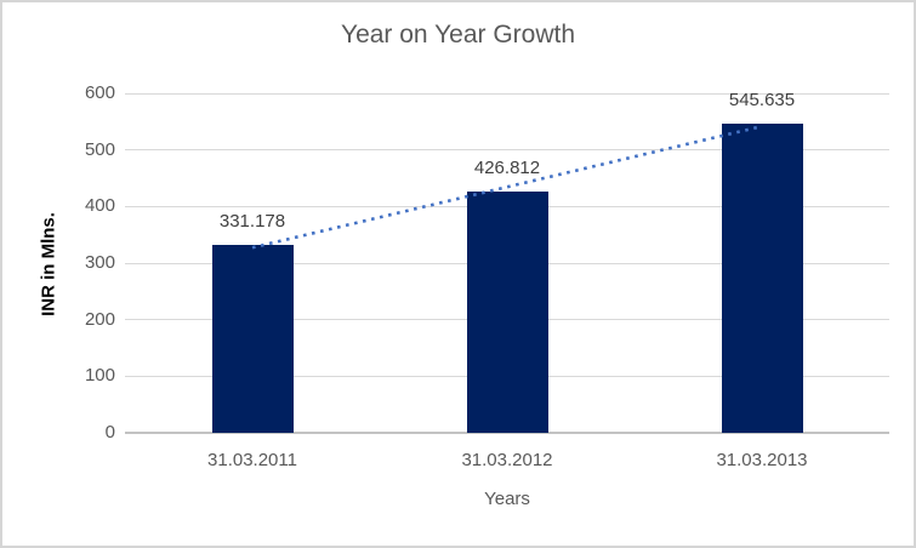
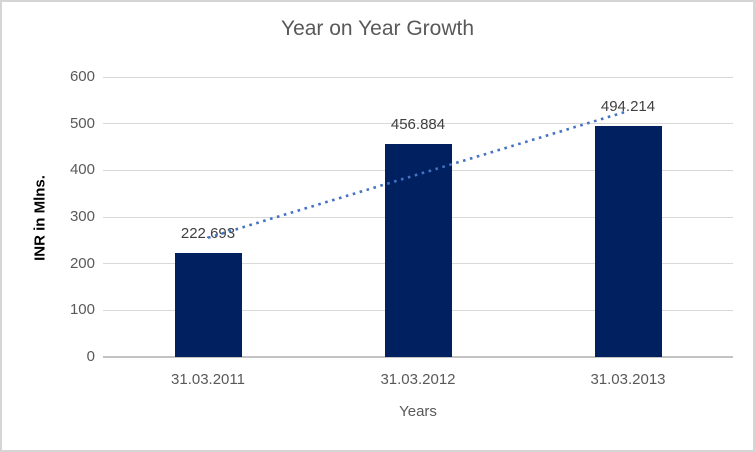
31.03.2011: 331.178 -> 222.693
31.03.2012: 426.812 -> 456.884
31.03.2013: 545.635 -> 494.214
